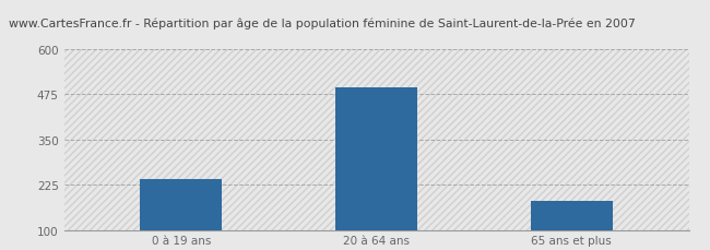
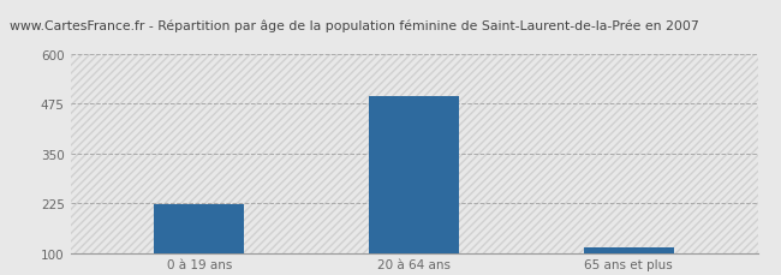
0 à 19 ans: 240 -> 222
65 ans et plus: 180 -> 115
